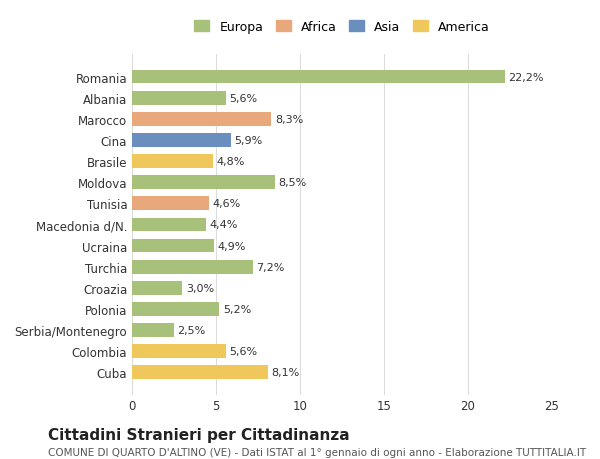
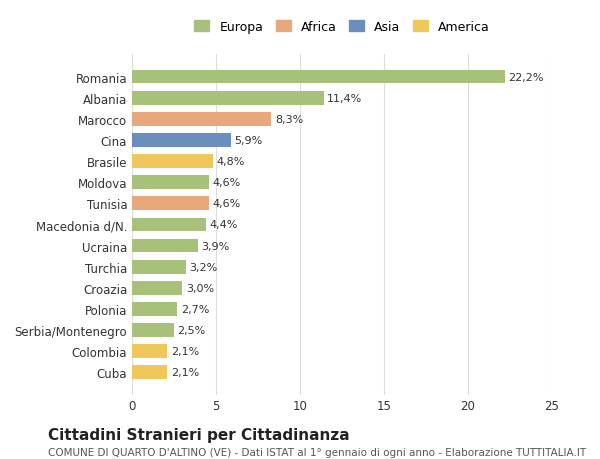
Albania: 5,6% -> 11,4%
Moldova: 8,5% -> 4,6%
Ucraina: 4,9% -> 3,9%
Turchia: 7,2% -> 3,2%
Polonia: 5,2% -> 2,7%
Colombia: 5,6% -> 2,1%
Cuba: 8,1% -> 2,1%
